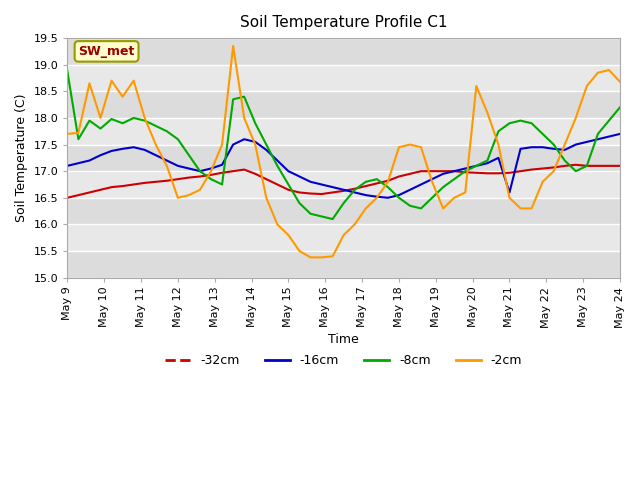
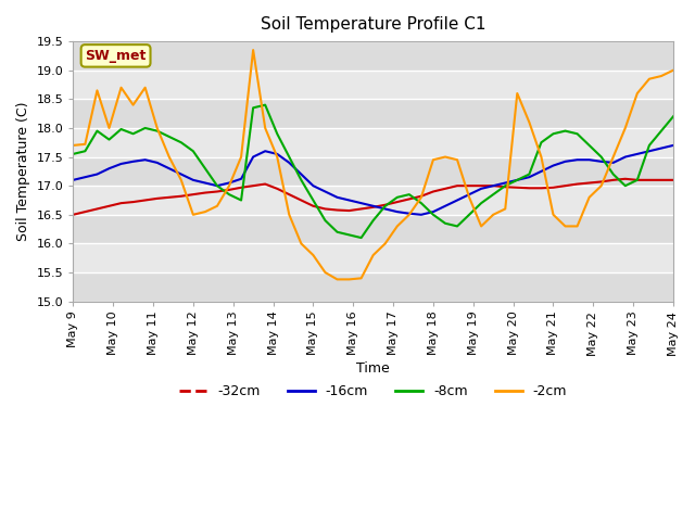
-8cm/May 9: 18.88 -> 17.55
-16cm/May 21: 16.60 -> 17.35
-2cm/May 24: 18.68 -> 19.00
